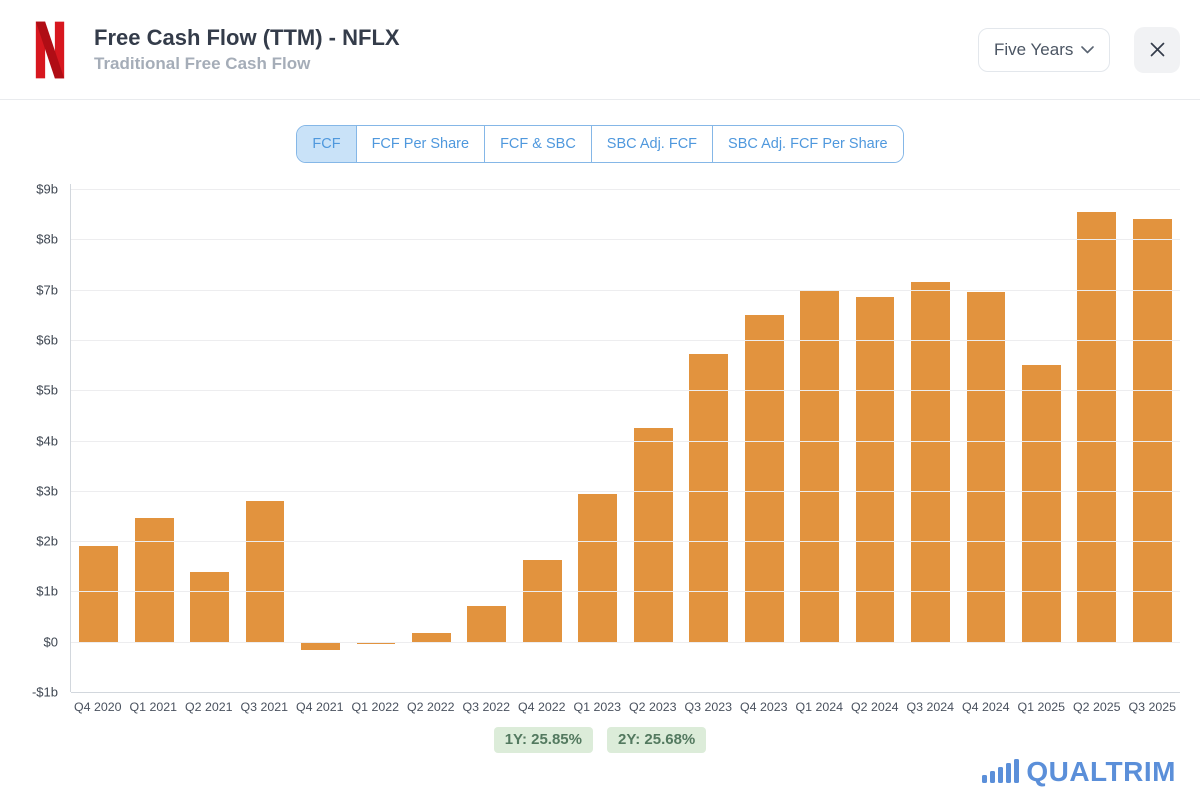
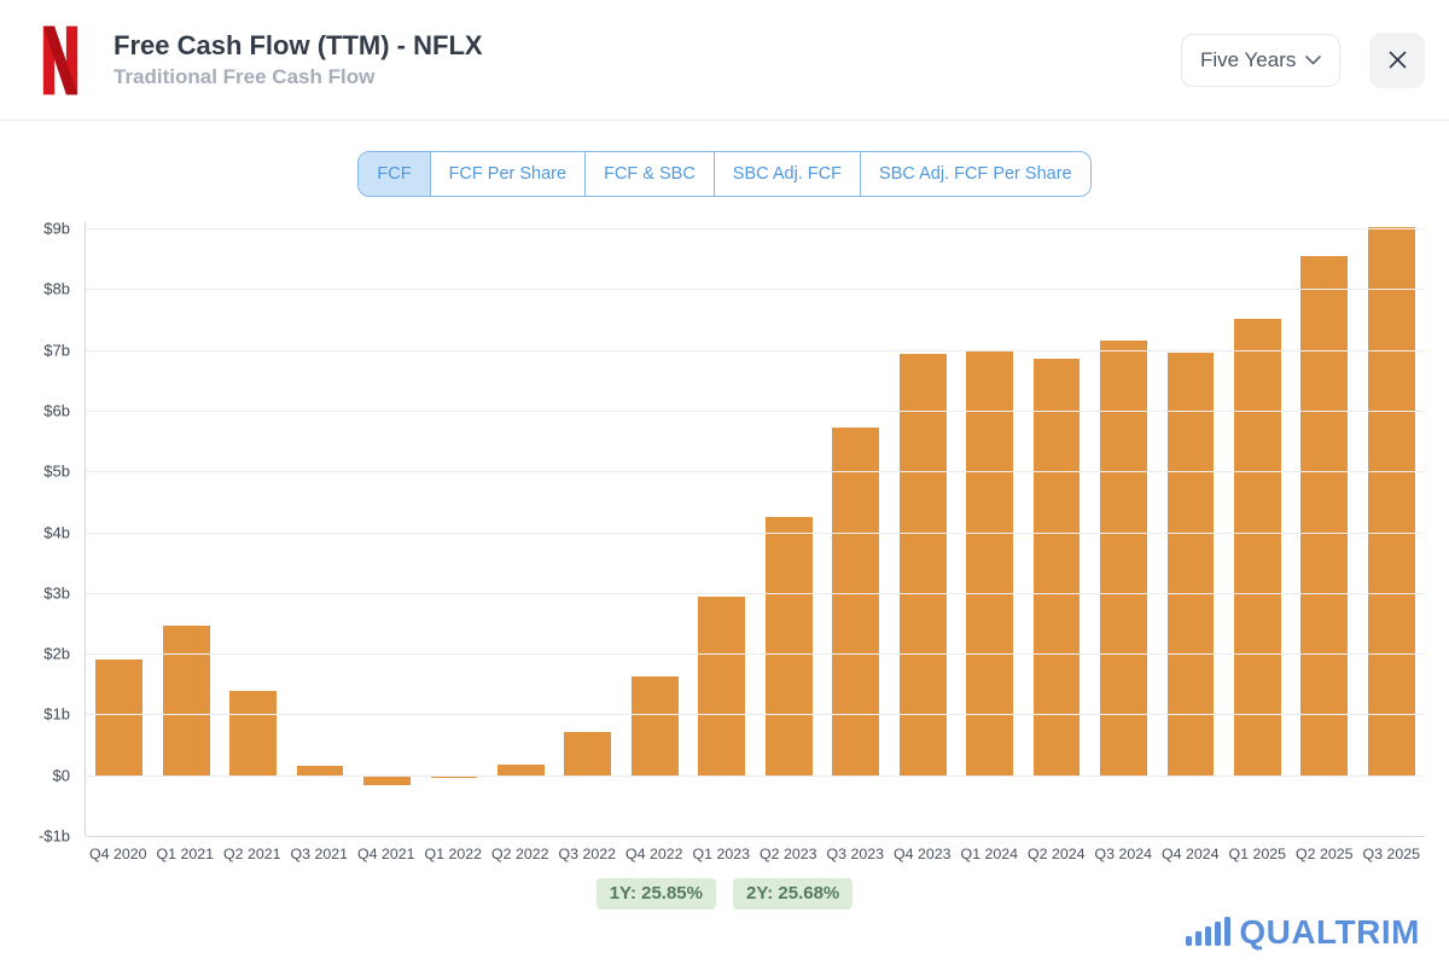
Q3 2021: $2.8b -> $0.2b
Q4 2023: $6.5b -> $6.9b
Q1 2025: $5.5b -> $7.5b
Q3 2025: $8.4b -> $9.0b
